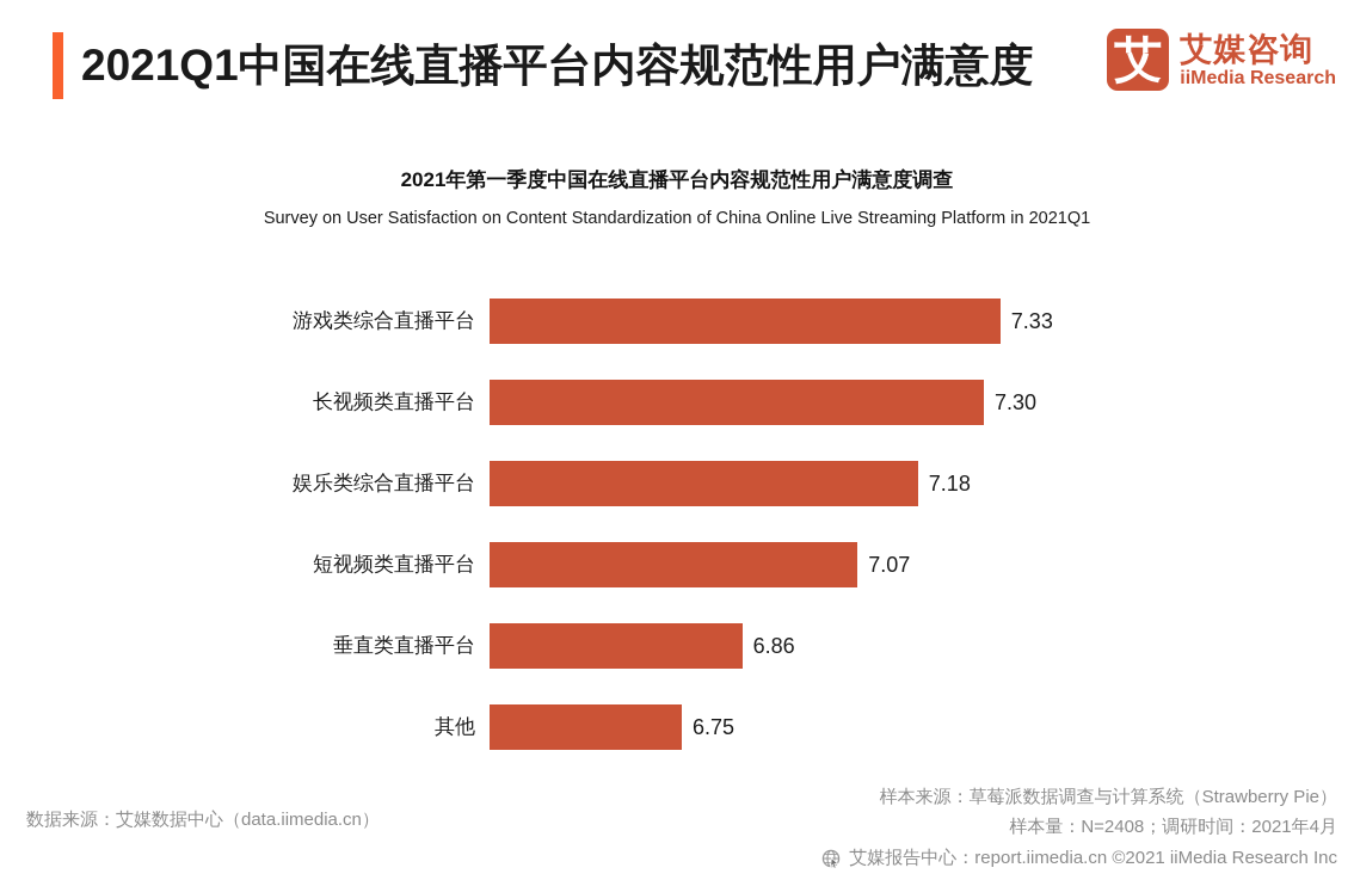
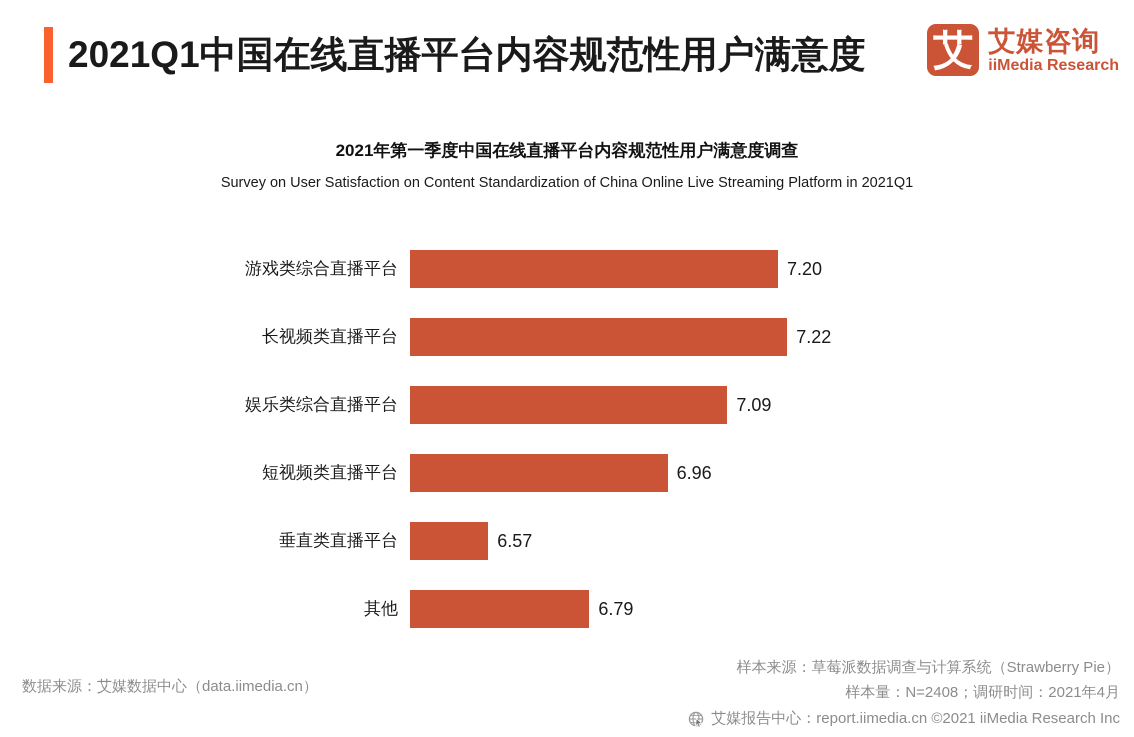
游戏类综合直播平台: 7.33 -> 7.20
长视频类直播平台: 7.30 -> 7.22
娱乐类综合直播平台: 7.18 -> 7.09
短视频类直播平台: 7.07 -> 6.96
垂直类直播平台: 6.86 -> 6.57
其他: 6.75 -> 6.79
